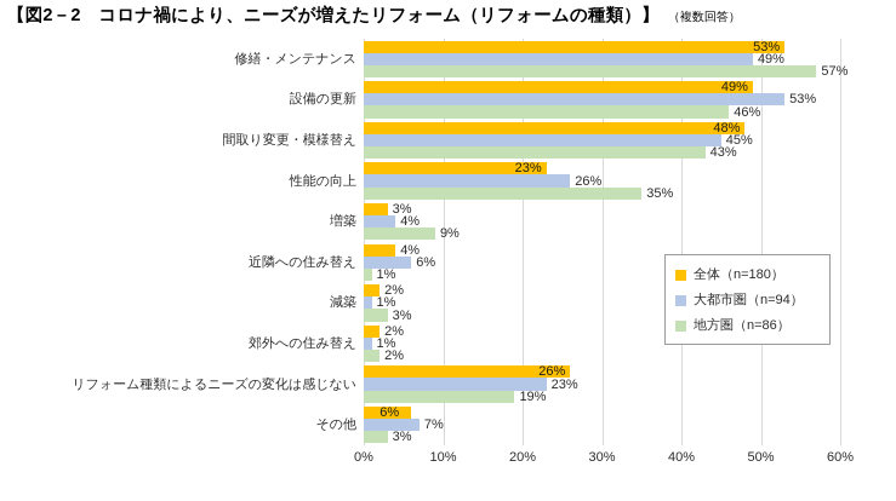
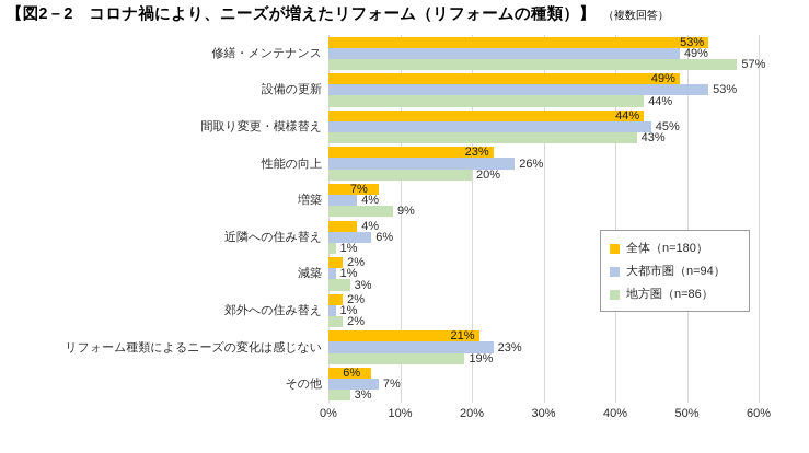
地方圏（n=86）/設備の更新: 46% -> 44%
全体（n=180）/間取り変更・模様替え: 48% -> 44%
地方圏（n=86）/性能の向上: 35% -> 20%
全体（n=180）/増築: 3% -> 7%
全体（n=180）/リフォーム種類によるニーズの変化は感じない: 26% -> 21%
